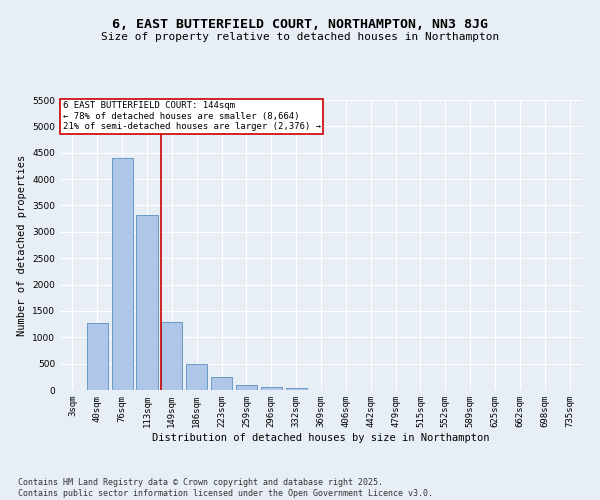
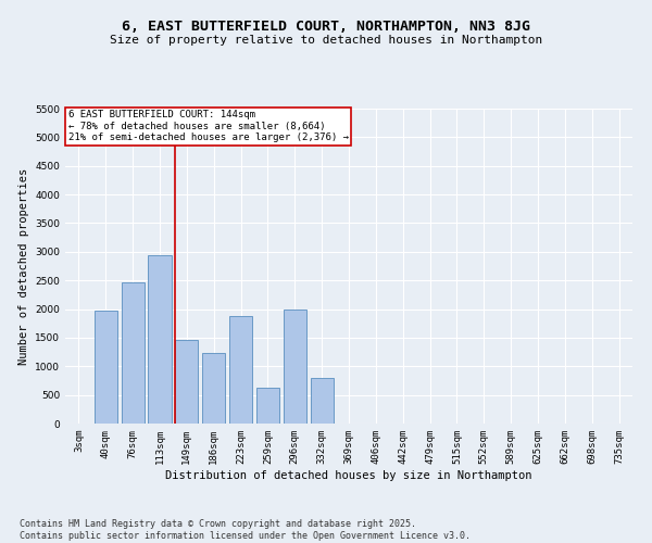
40sqm: 1270 -> 1980
76sqm: 4400 -> 2460
113sqm: 3320 -> 2940
149sqm: 1290 -> 1460
186sqm: 500 -> 1240
223sqm: 240 -> 1880
259sqm: 90 -> 620
296sqm: 60 -> 2000
332sqm: 40 -> 800
